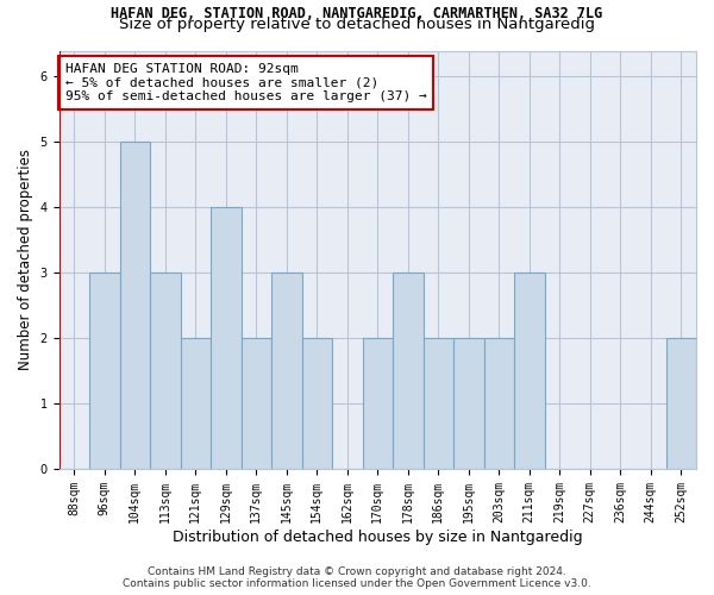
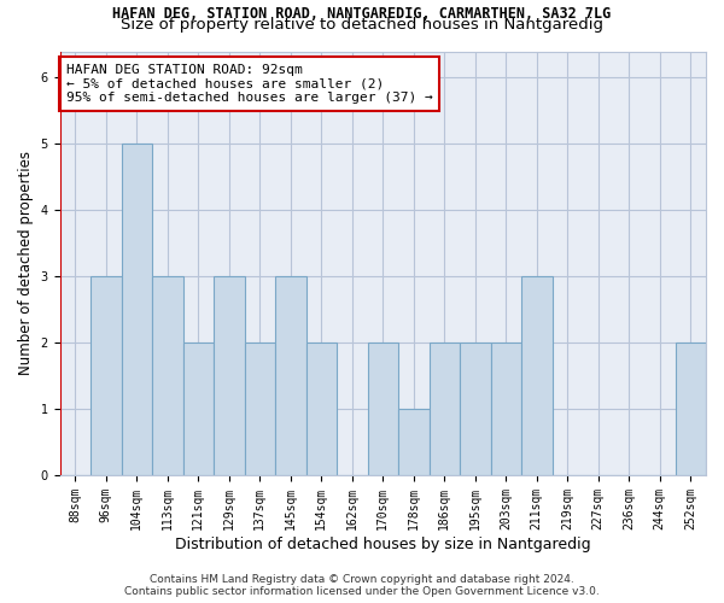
129sqm: 4 -> 3
178sqm: 3 -> 1
